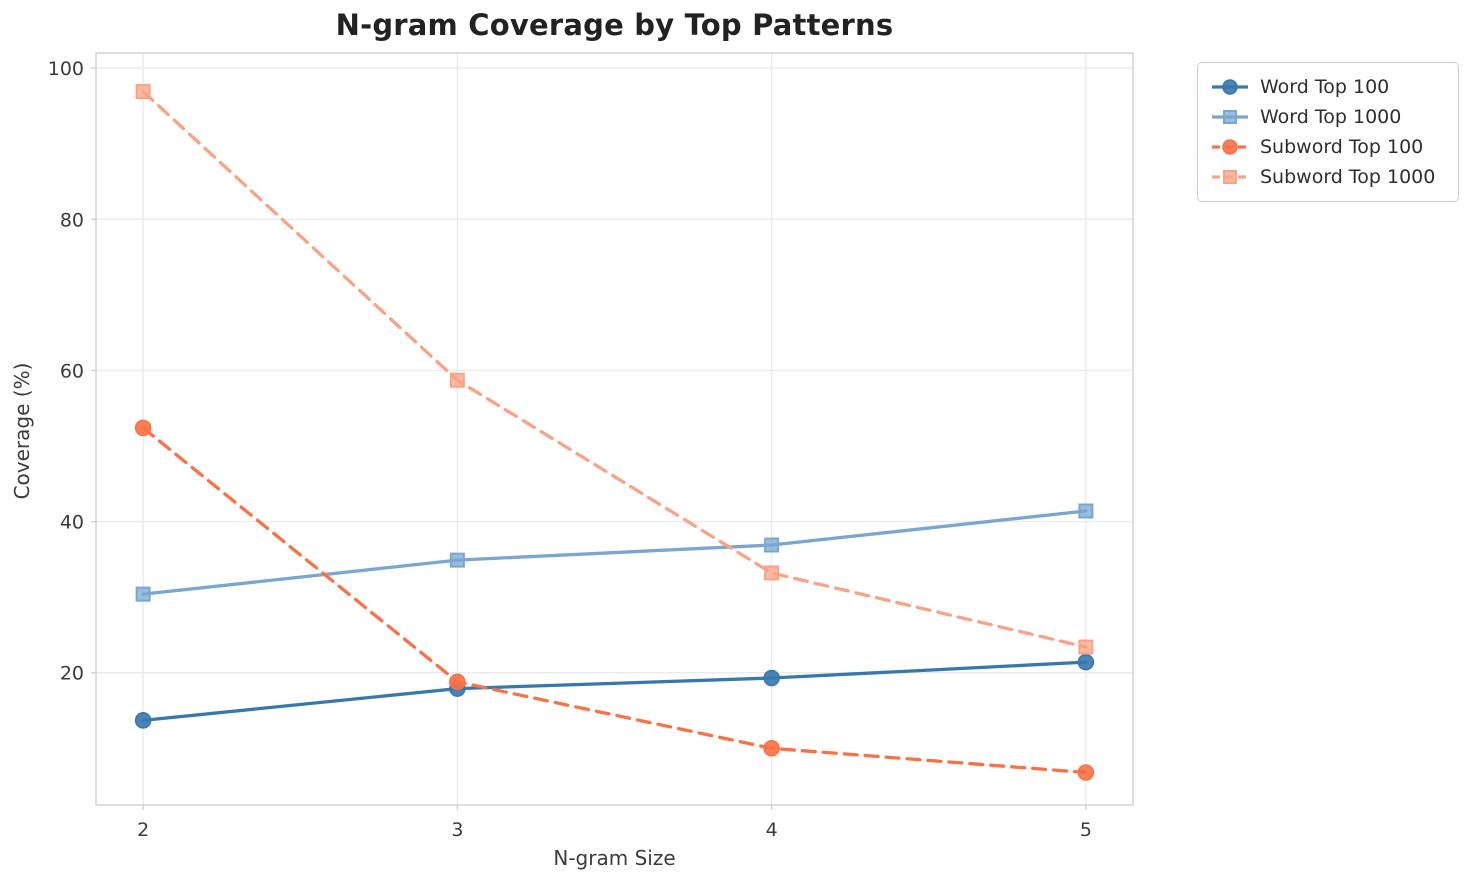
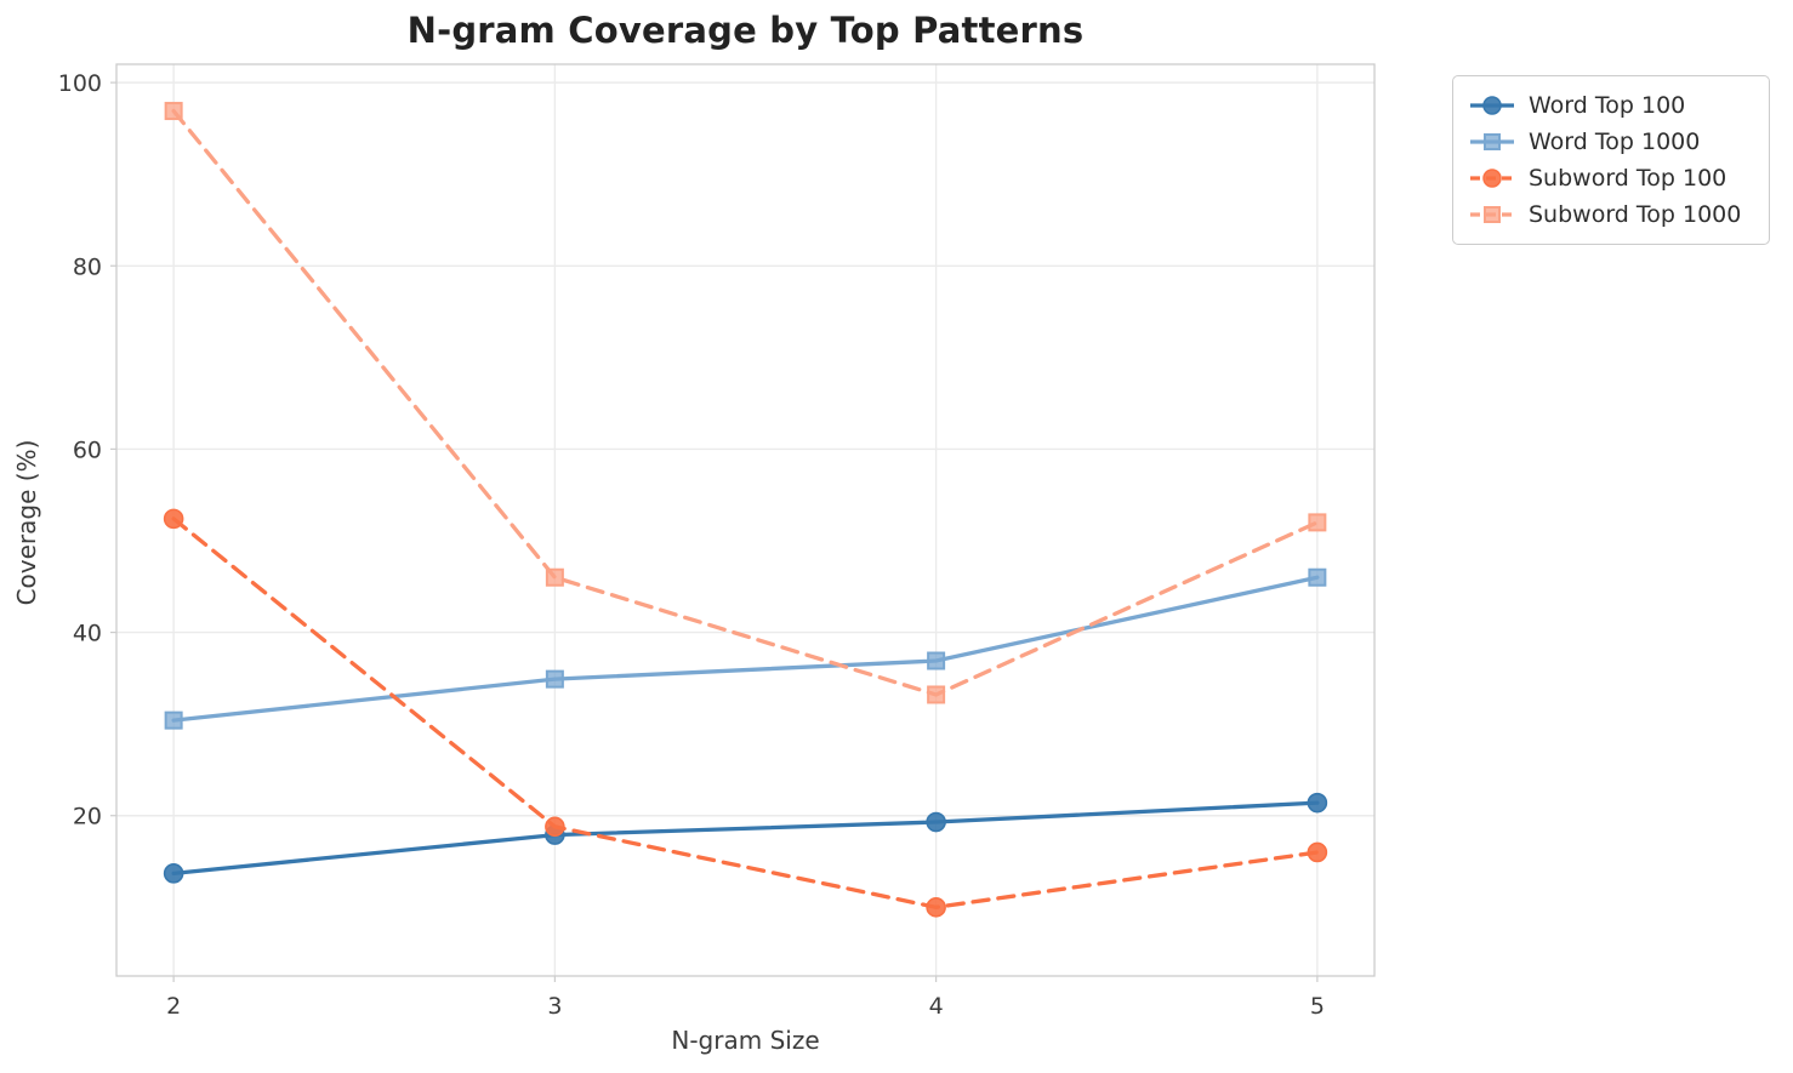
Subword Top 1000/3: 59 -> 46
Word Top 1000/5: 41 -> 46
Subword Top 100/5: 7 -> 16
Subword Top 1000/5: 23 -> 52
